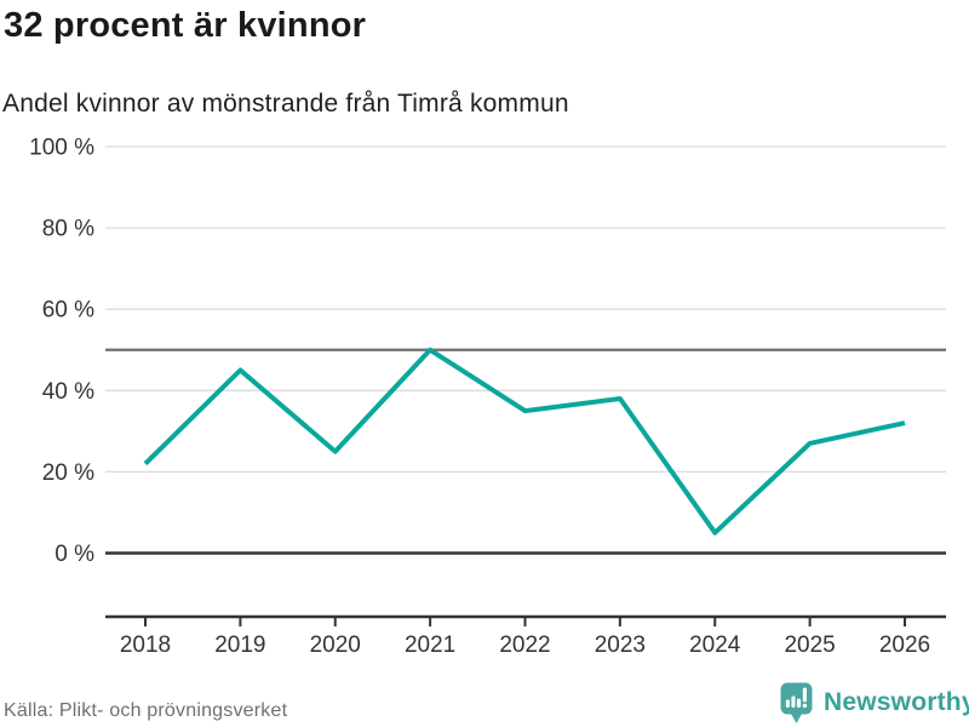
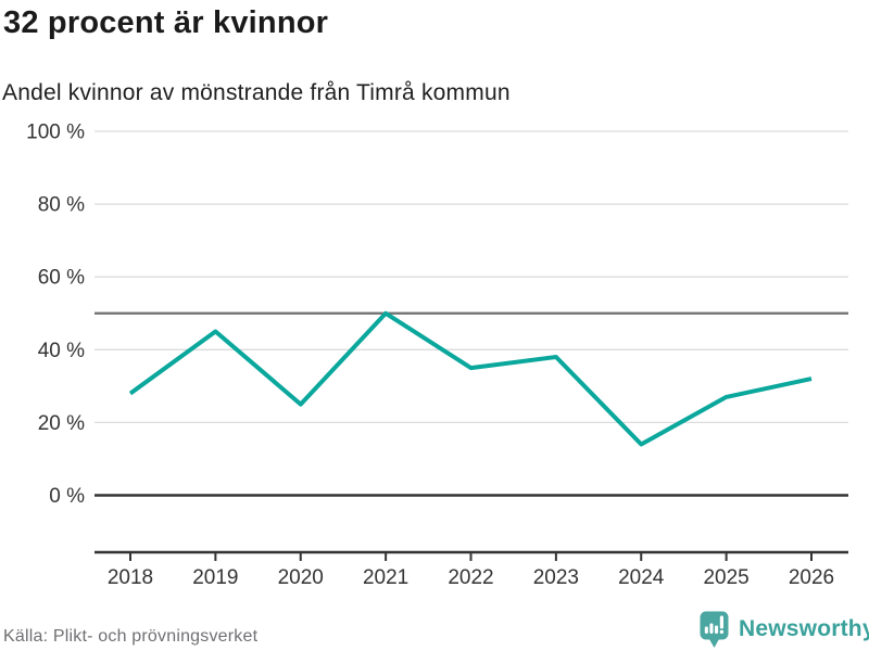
2018: 22% -> 28%
2024: 5% -> 14%
